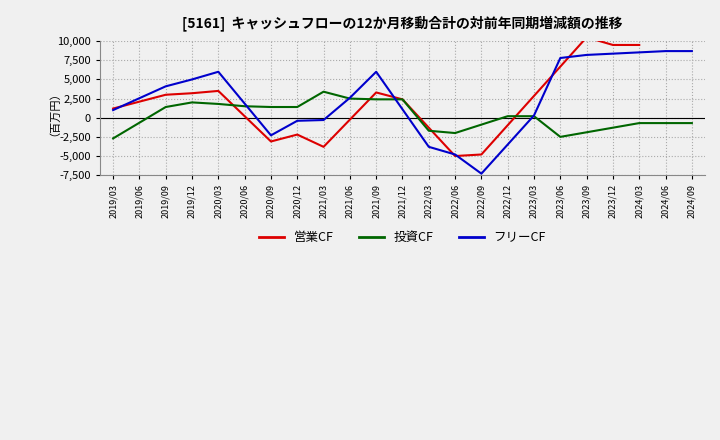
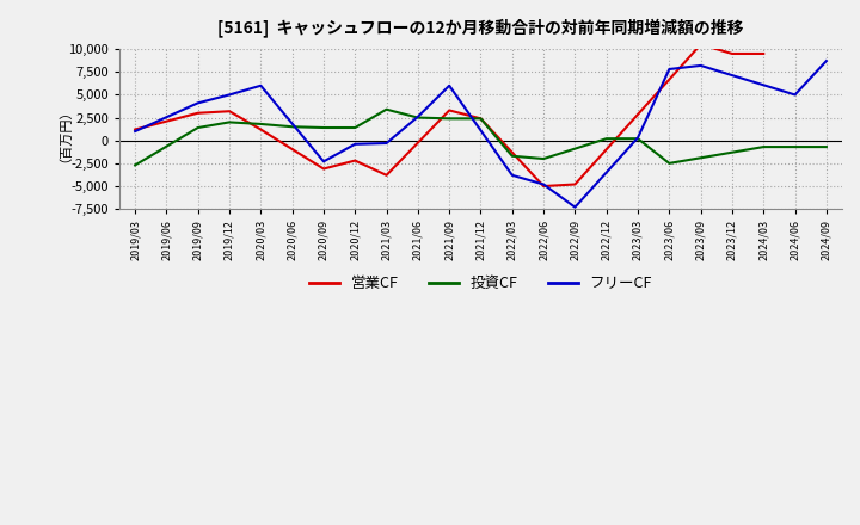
営業CF/2020/03: 3,500 -> 1,200
フリーCF/2024/06: 8,700 -> 5,000
